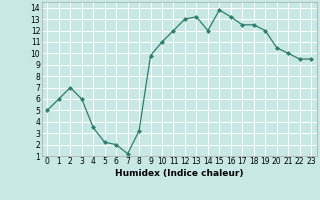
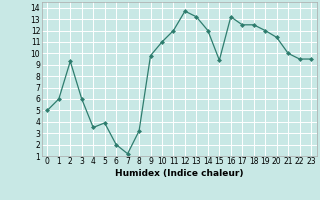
2: 7.0 -> 9.3
5: 2.2 -> 3.9
12: 13.0 -> 13.7
15: 13.8 -> 9.4
20: 10.5 -> 11.4
